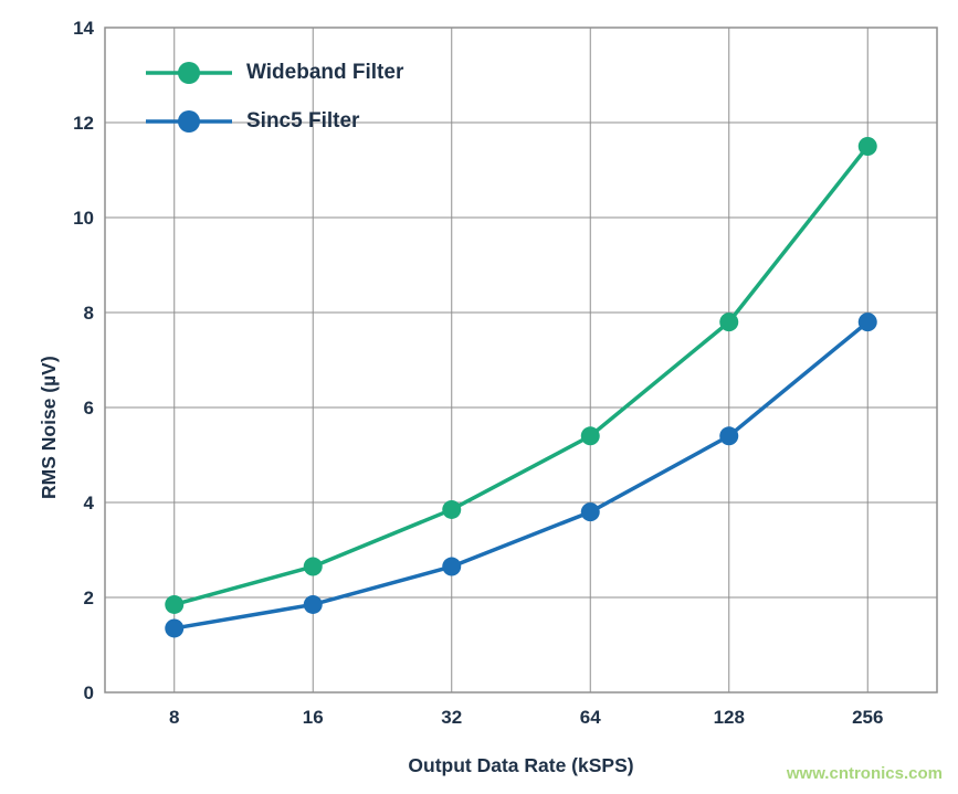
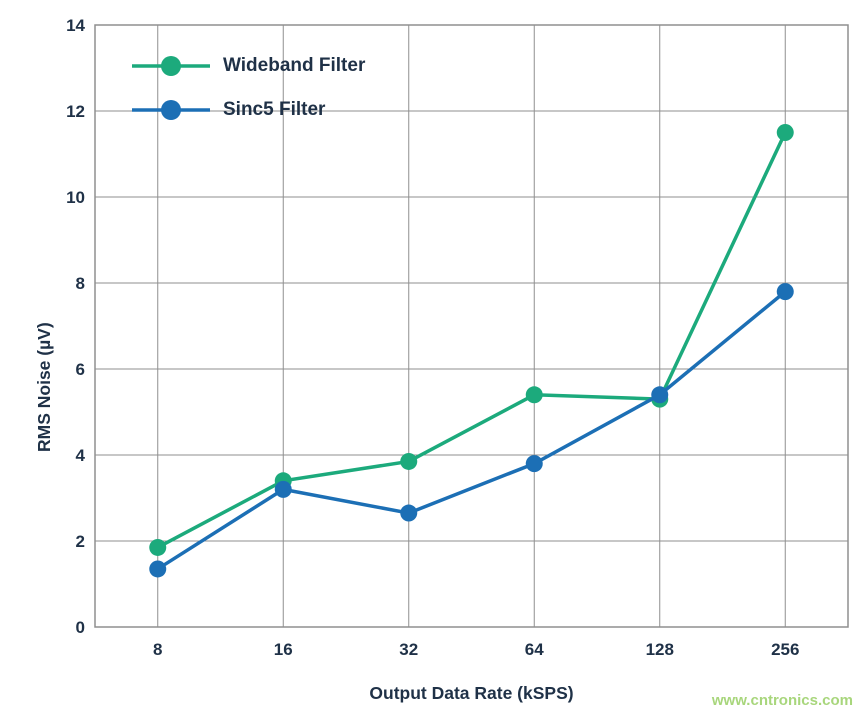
Wideband Filter/16: 2.6 -> 3.4
Sinc5 Filter/16: 1.9 -> 3.2
Wideband Filter/128: 7.8 -> 5.3
